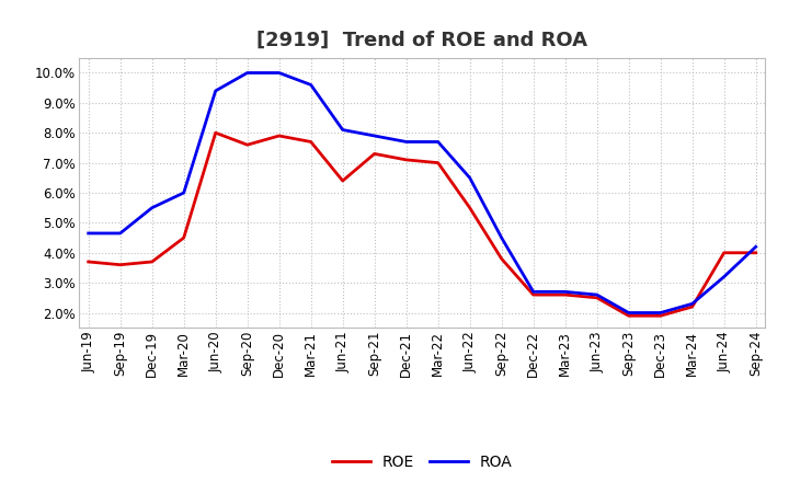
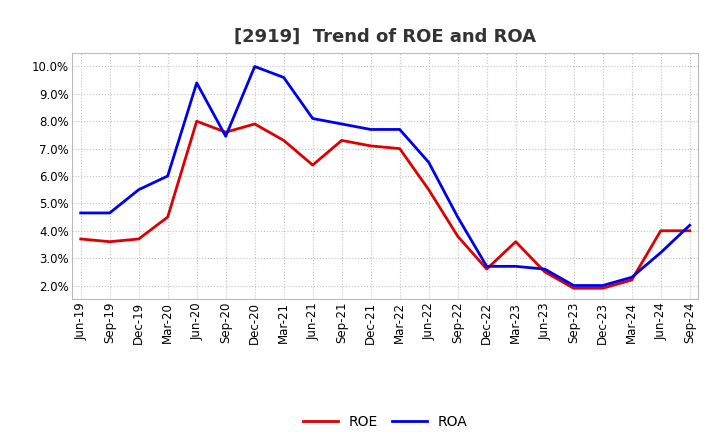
ROA/Sep-20: 10.00% -> 7.45%
ROE/Mar-21: 7.7% -> 7.3%
ROE/Mar-23: 2.6% -> 3.6%
